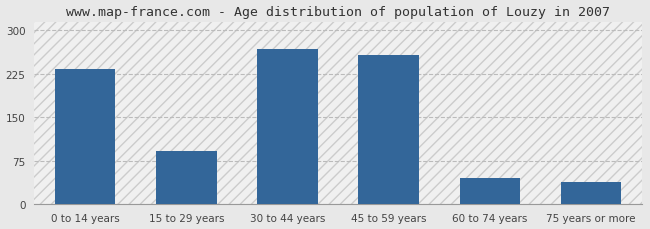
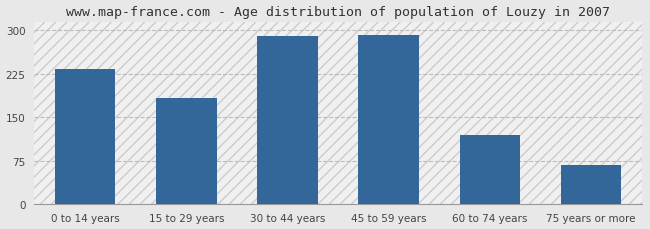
15 to 29 years: 92 -> 183
30 to 44 years: 268 -> 290
45 to 59 years: 258 -> 291
60 to 74 years: 46 -> 120
75 years or more: 38 -> 68
